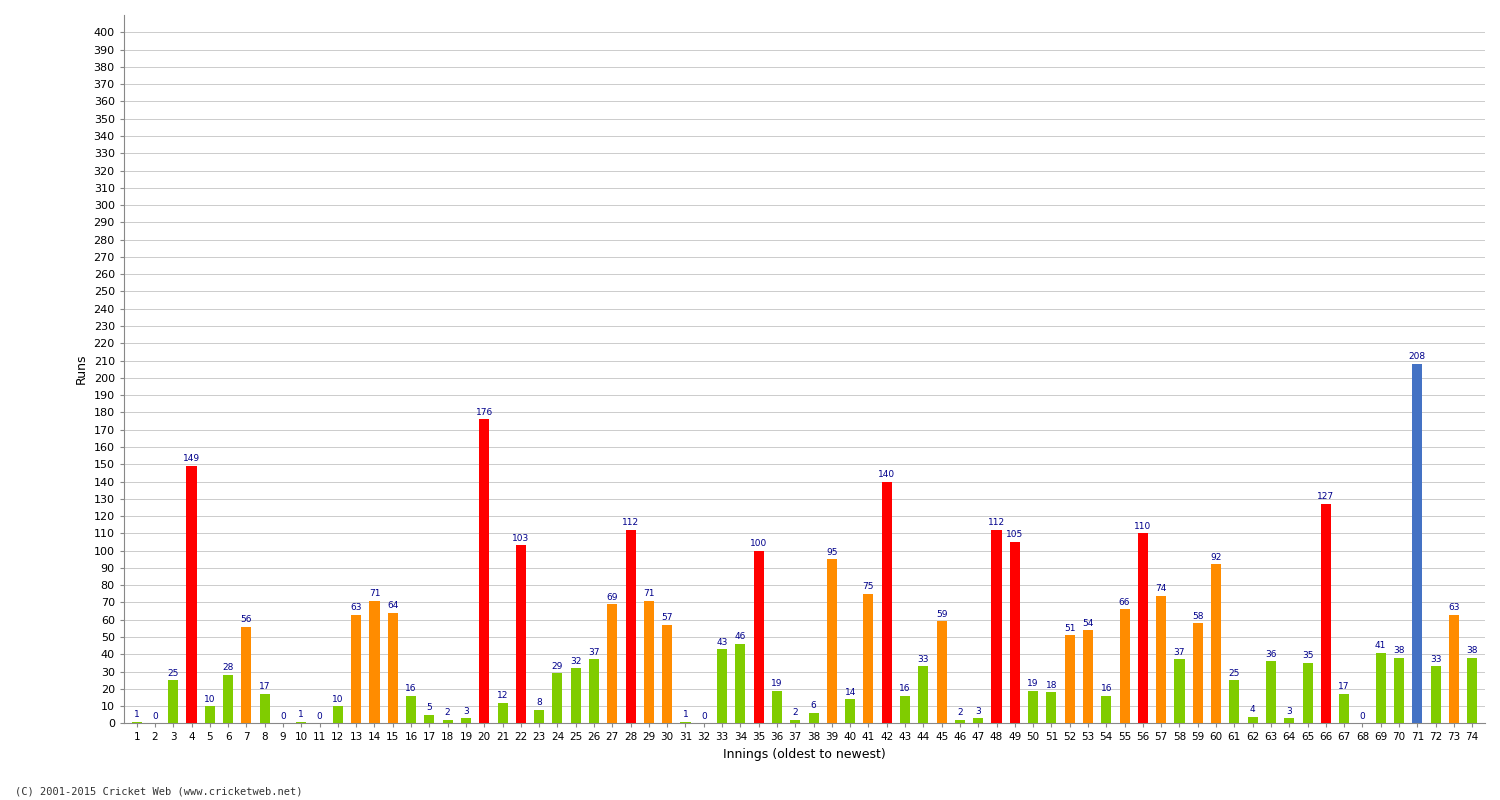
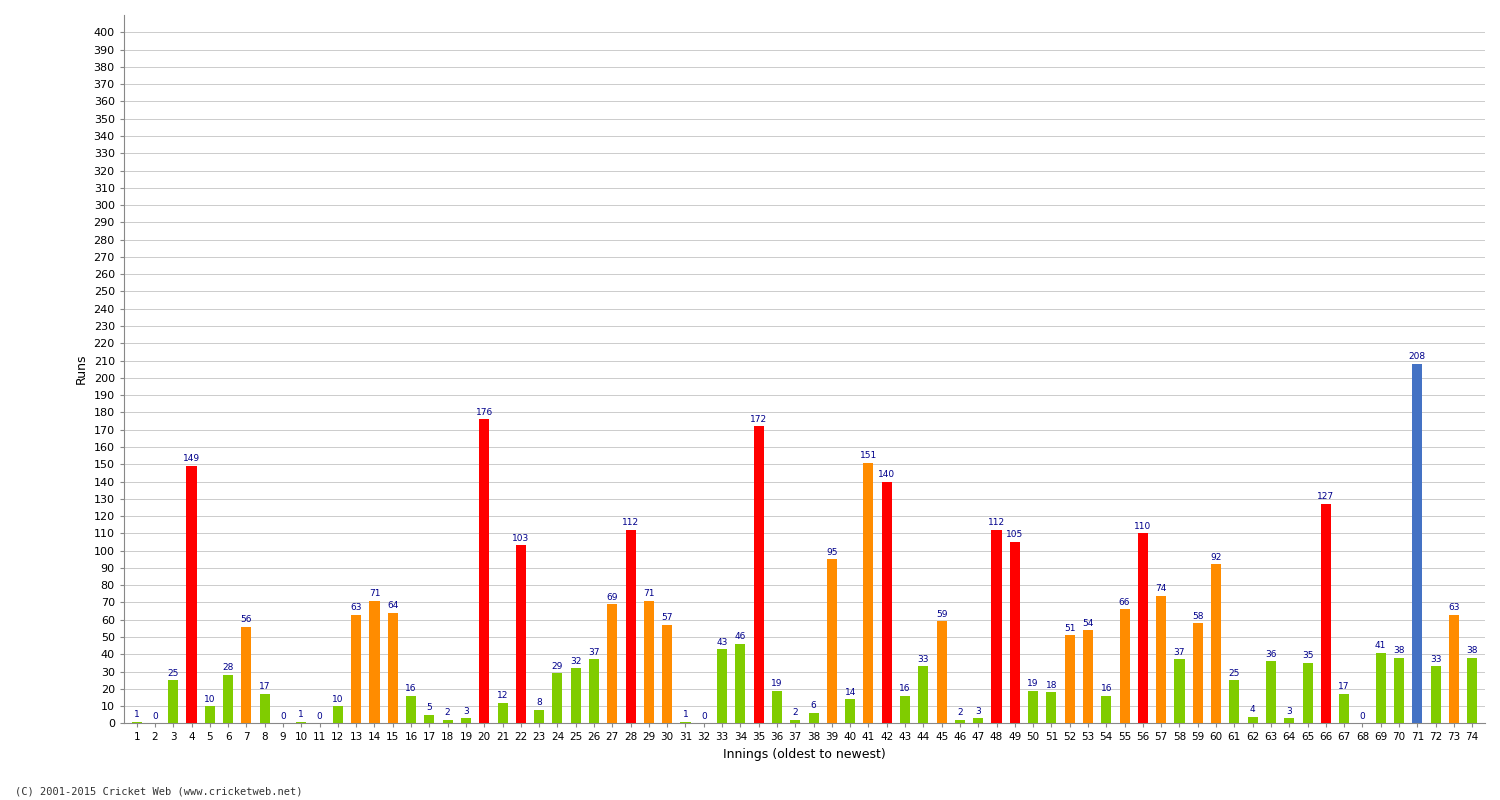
35: 100 -> 172
41: 75 -> 151
